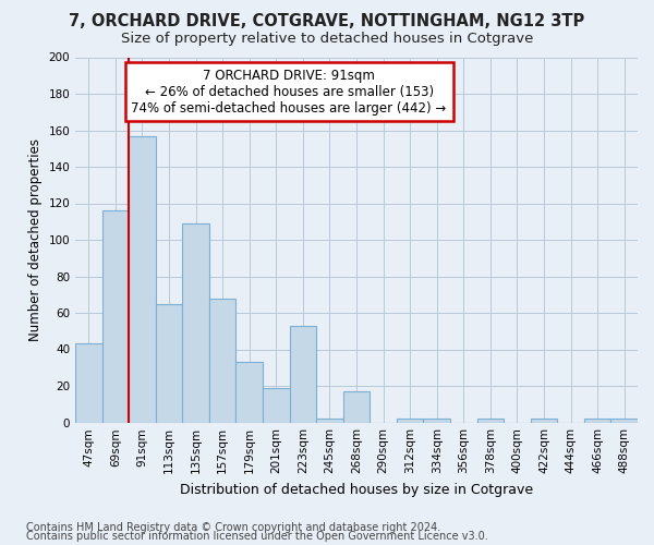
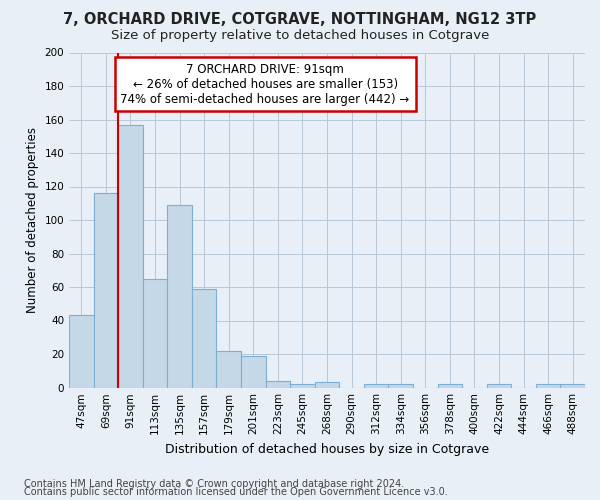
157sqm: 68 -> 59
179sqm: 33 -> 22
223sqm: 53 -> 4
268sqm: 17 -> 3
